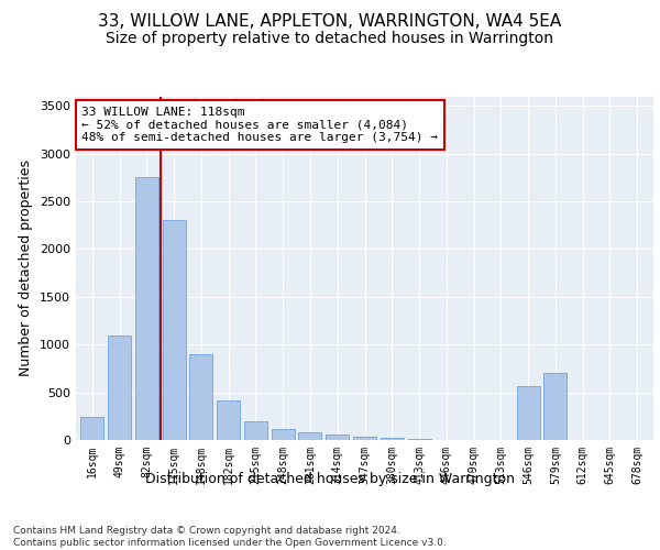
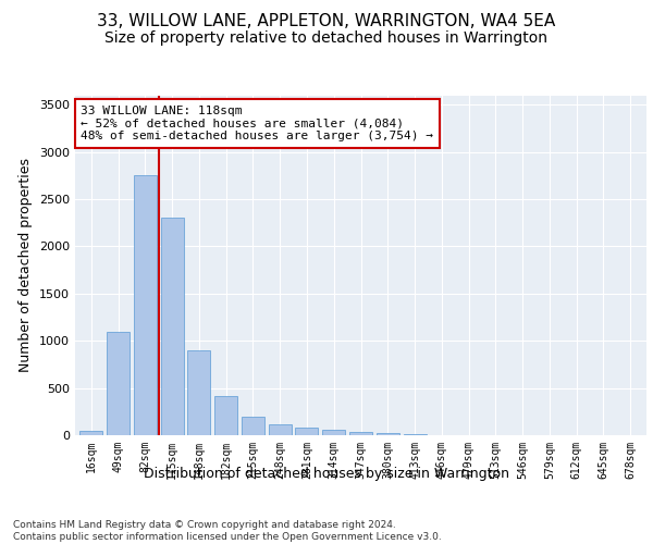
16sqm: 240 -> 50
546sqm: 560 -> 0
579sqm: 700 -> 0
